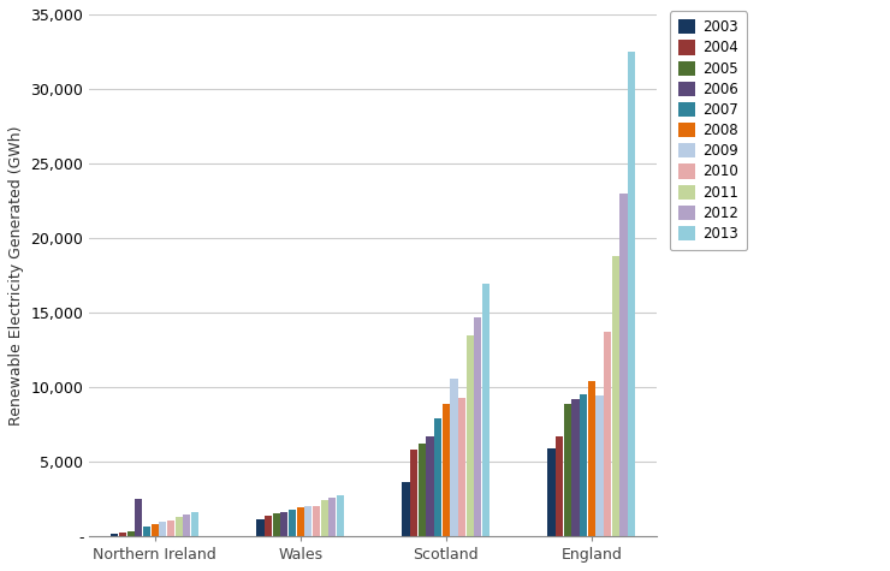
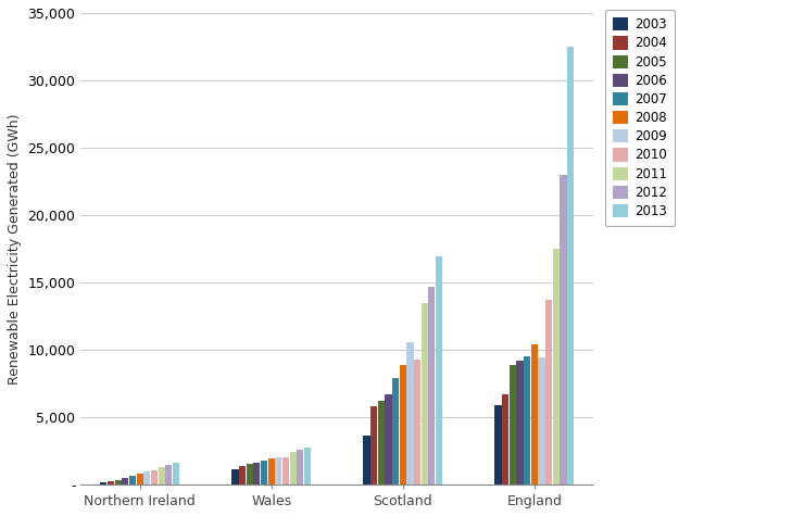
2006/Northern Ireland: 2,500 -> 400
2011/England: 18,800 -> 17,500
